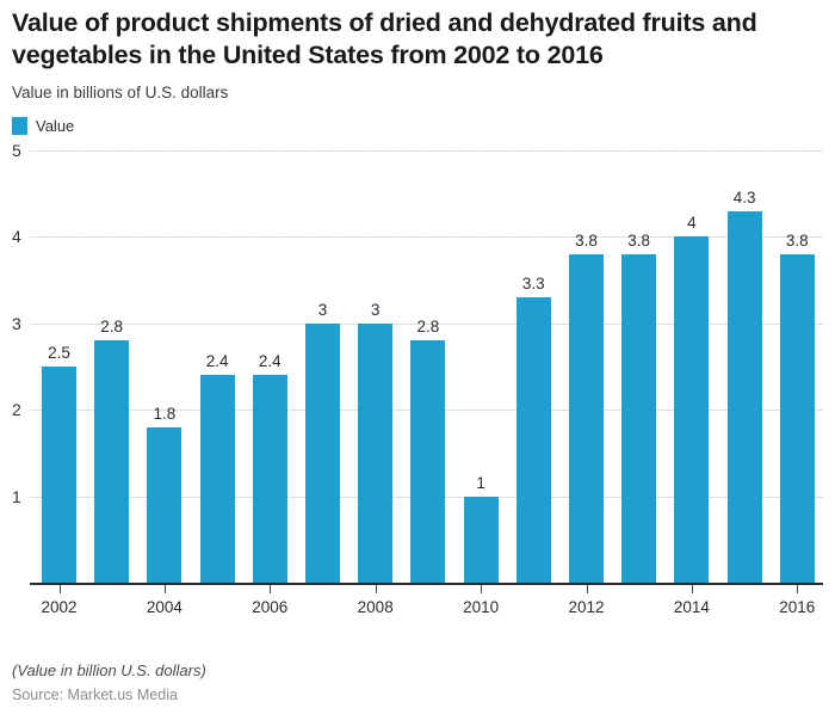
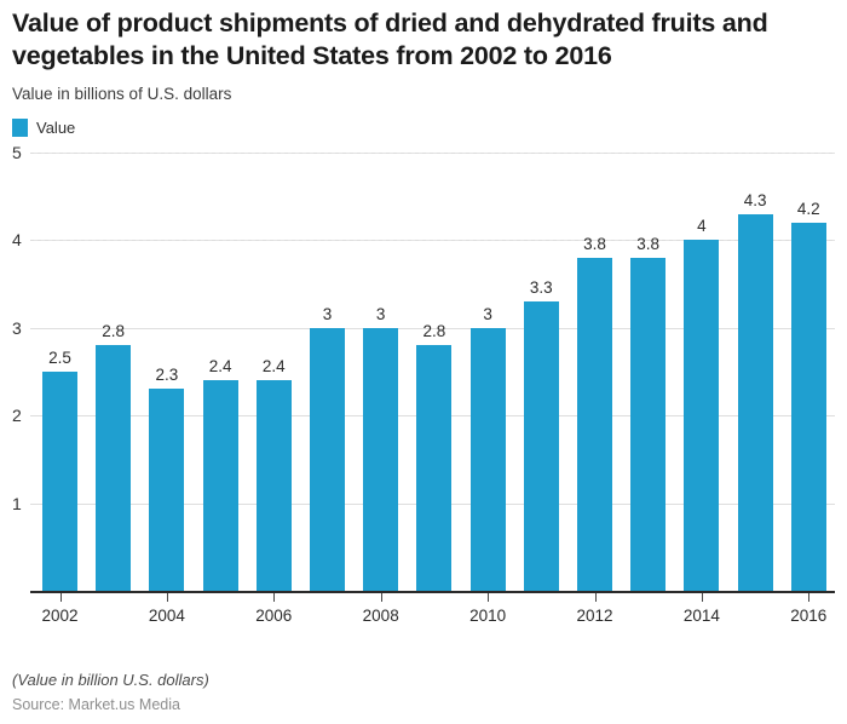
2004: 1.8 -> 2.3
2010: 1 -> 3
2016: 3.8 -> 4.2
